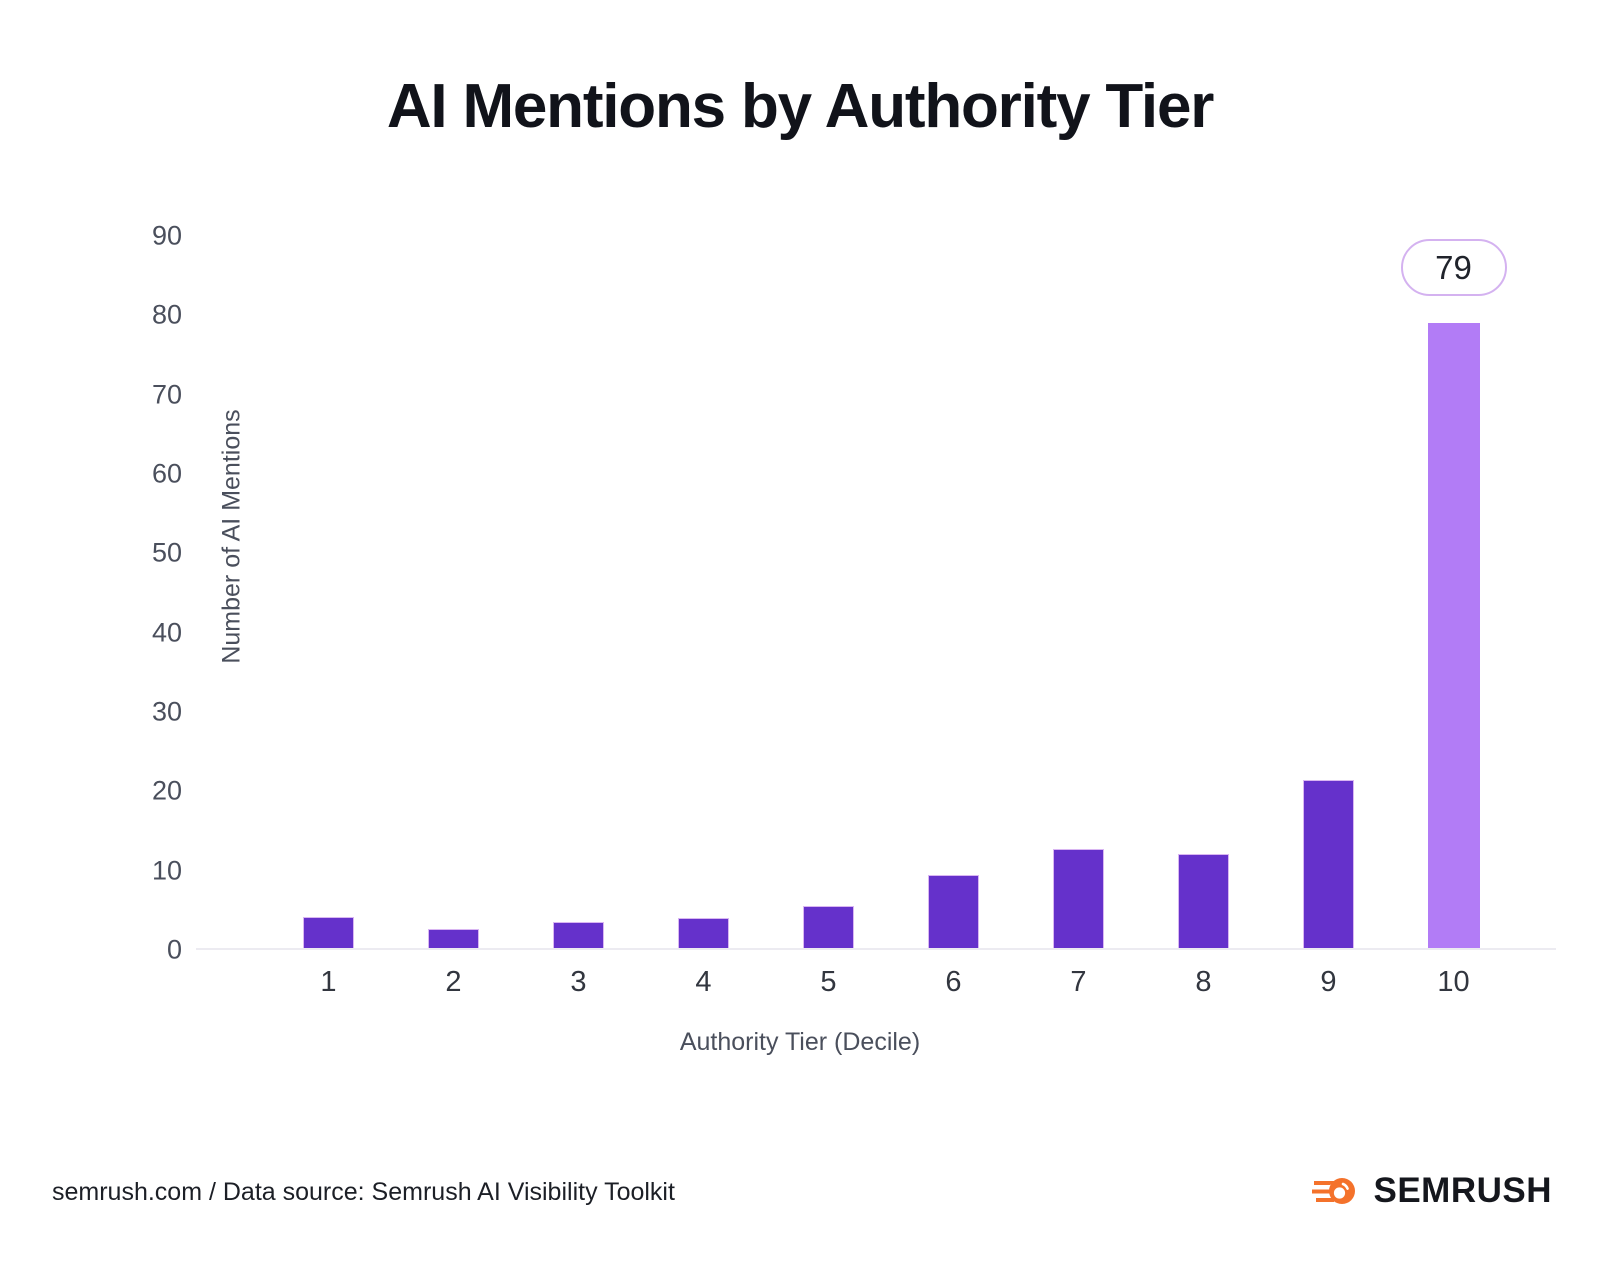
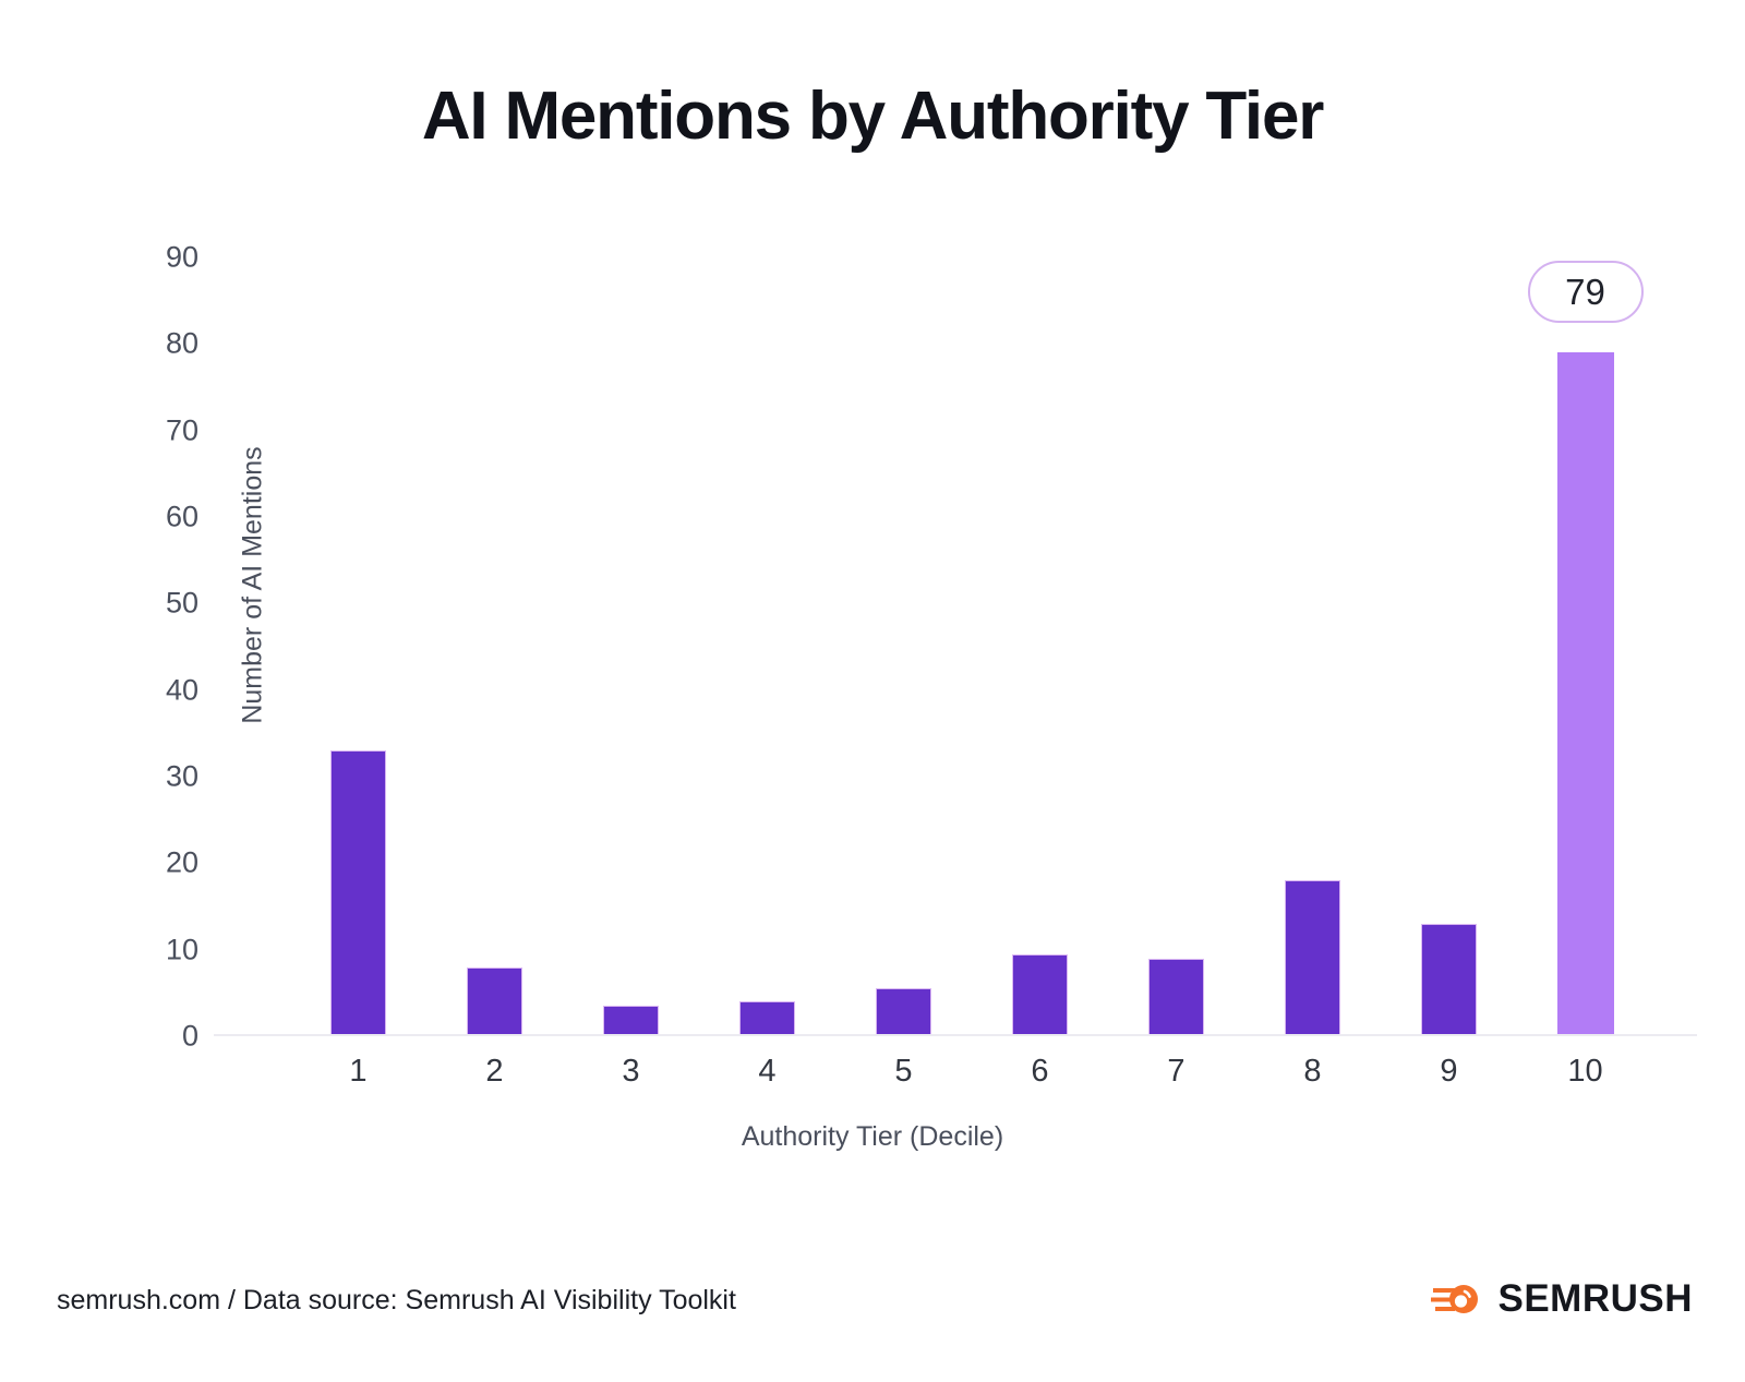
1: 4 -> 33
2: 3 -> 8
7: 13 -> 9
8: 12 -> 18
9: 21 -> 13
